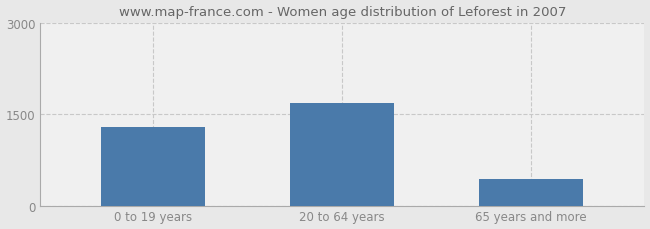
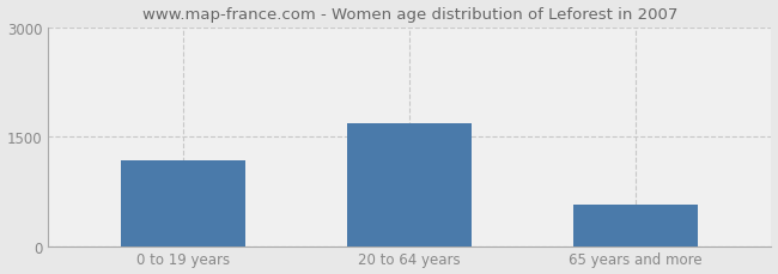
0 to 19 years: 1290 -> 1180
65 years and more: 430 -> 560
